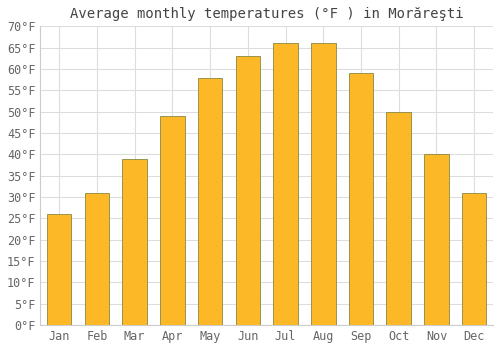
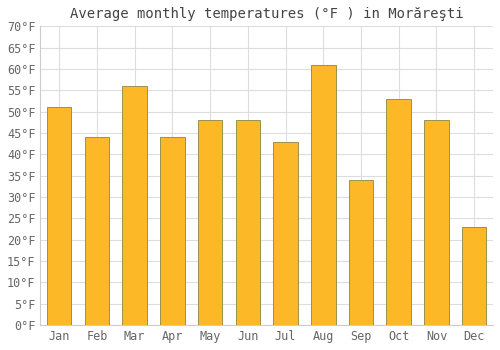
Jan: 26°F -> 51°F
Feb: 31°F -> 44°F
Mar: 39°F -> 56°F
Apr: 49°F -> 44°F
May: 58°F -> 48°F
Jun: 63°F -> 48°F
Jul: 66°F -> 43°F
Aug: 66°F -> 61°F
Sep: 59°F -> 34°F
Oct: 50°F -> 53°F
Nov: 40°F -> 48°F
Dec: 31°F -> 23°F
